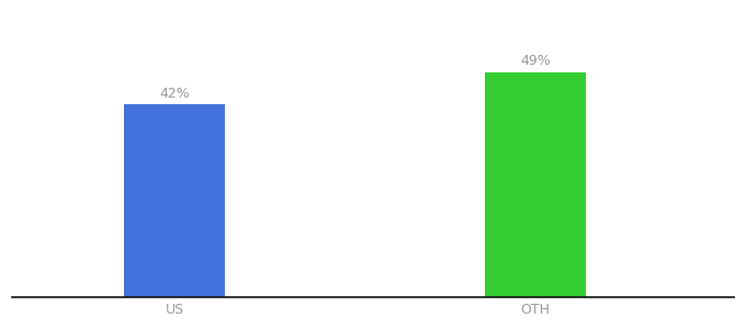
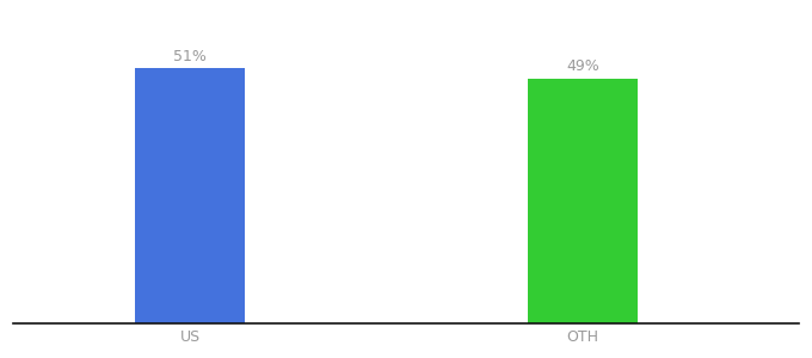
US: 42% -> 51%
